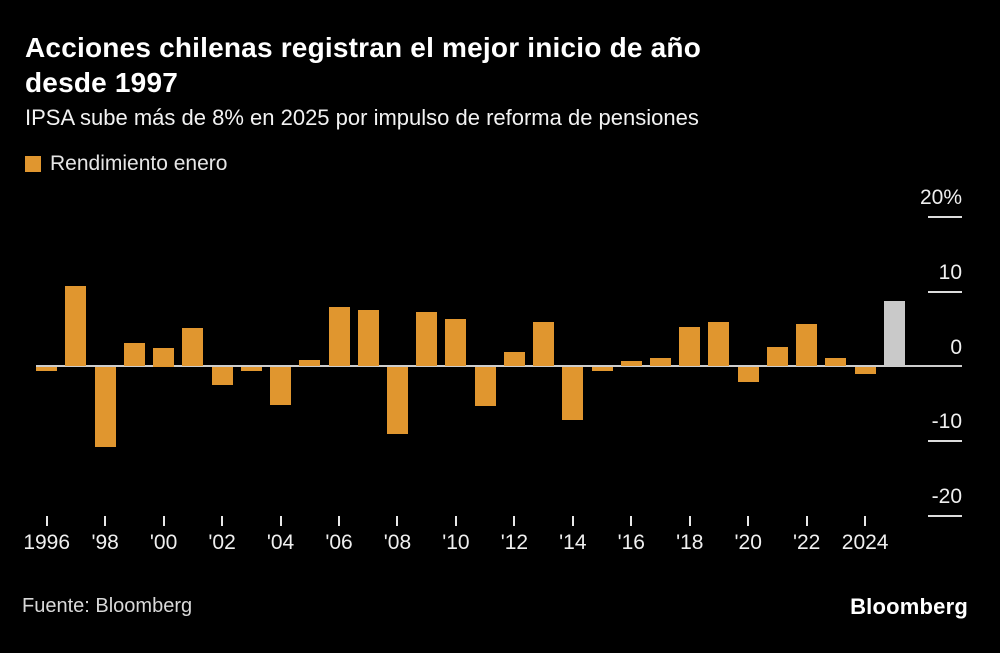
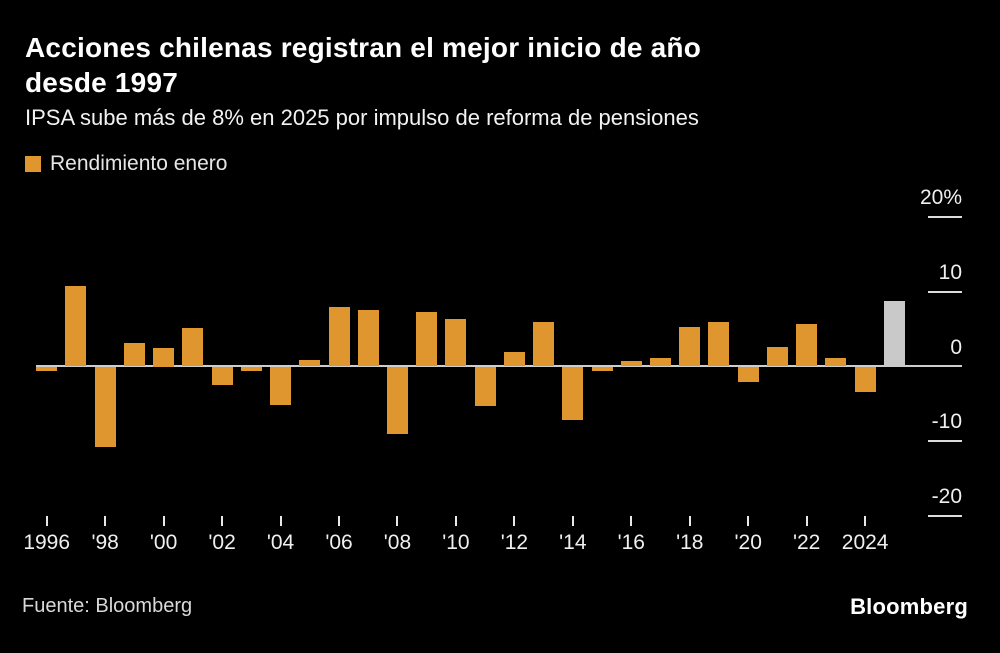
2024: -1% -> -3%
